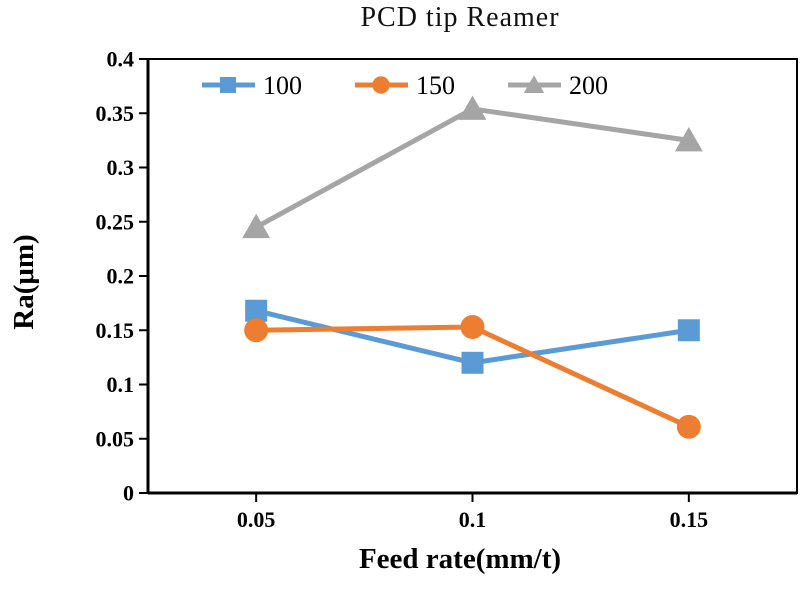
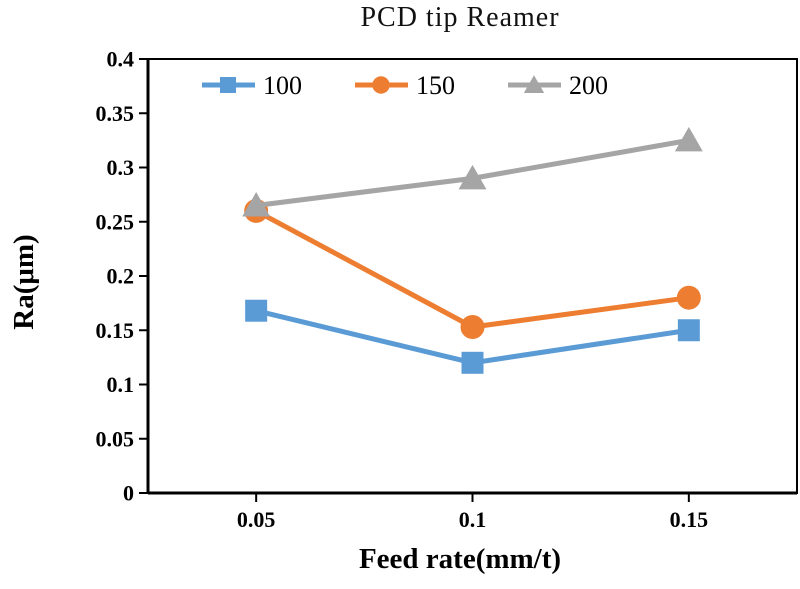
150/0.05: 0.150 -> 0.260
200/0.05: 0.245 -> 0.265
200/0.1: 0.354 -> 0.290
150/0.15: 0.061 -> 0.180
